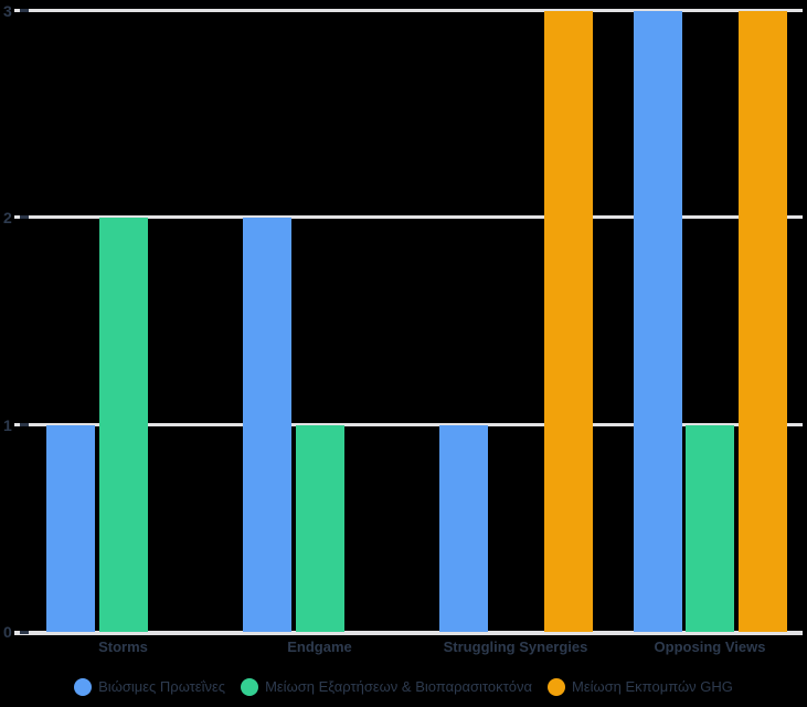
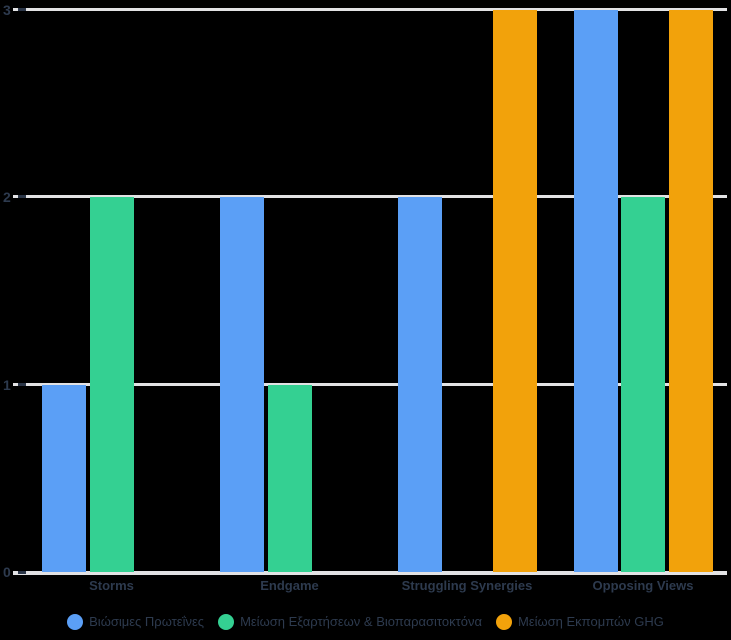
Βιώσιμες Πρωτεΐνες/Struggling Synergies: 1 -> 2
Μείωση Εξαρτήσεων & Βιοπαρασιτοκτόνα/Opposing Views: 1 -> 2
